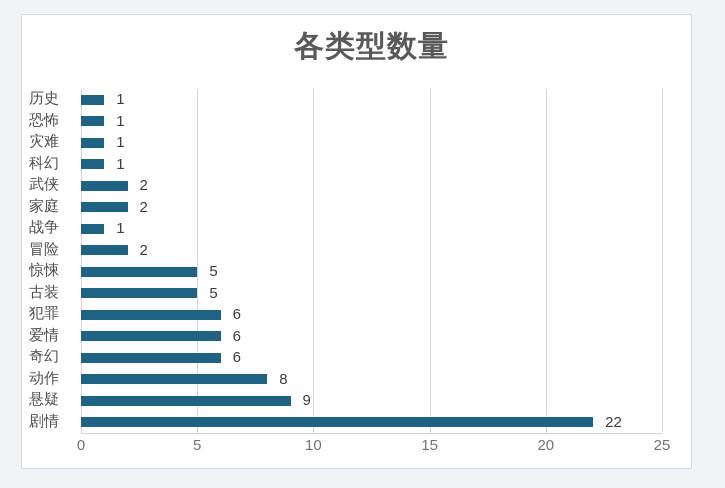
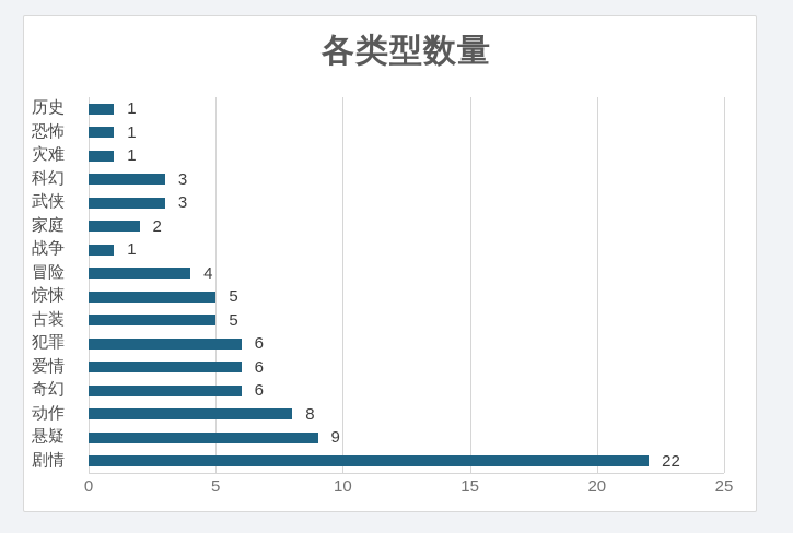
科幻: 1 -> 3
武侠: 2 -> 3
冒险: 2 -> 4
